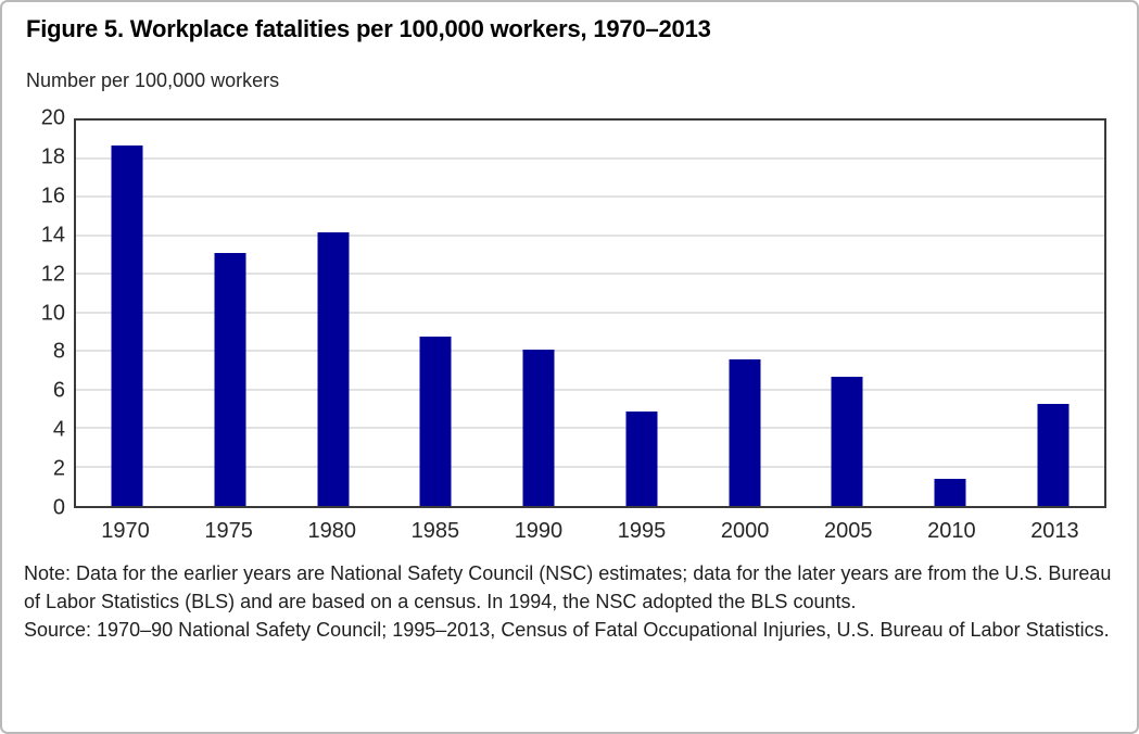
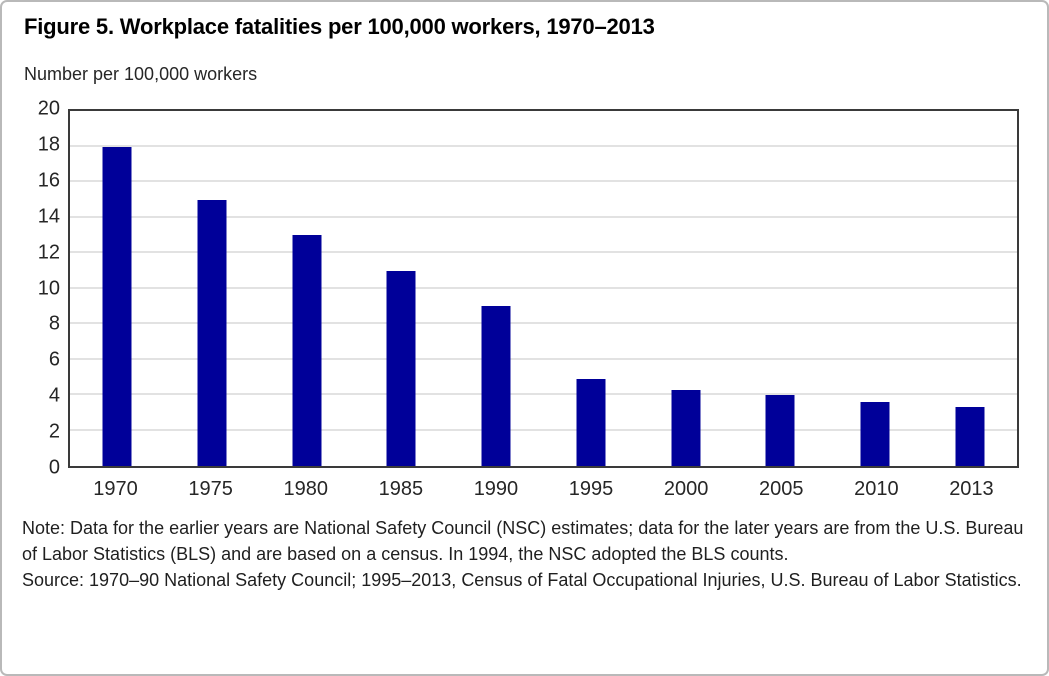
1970: 18.7 -> 18.0
1975: 13.1 -> 15.0
1980: 14.2 -> 13.0
1985: 8.8 -> 11.0
1990: 8.1 -> 9.0
2000: 7.6 -> 4.3
2005: 6.7 -> 4.0
2010: 1.4 -> 3.6
2013: 5.3 -> 3.3
